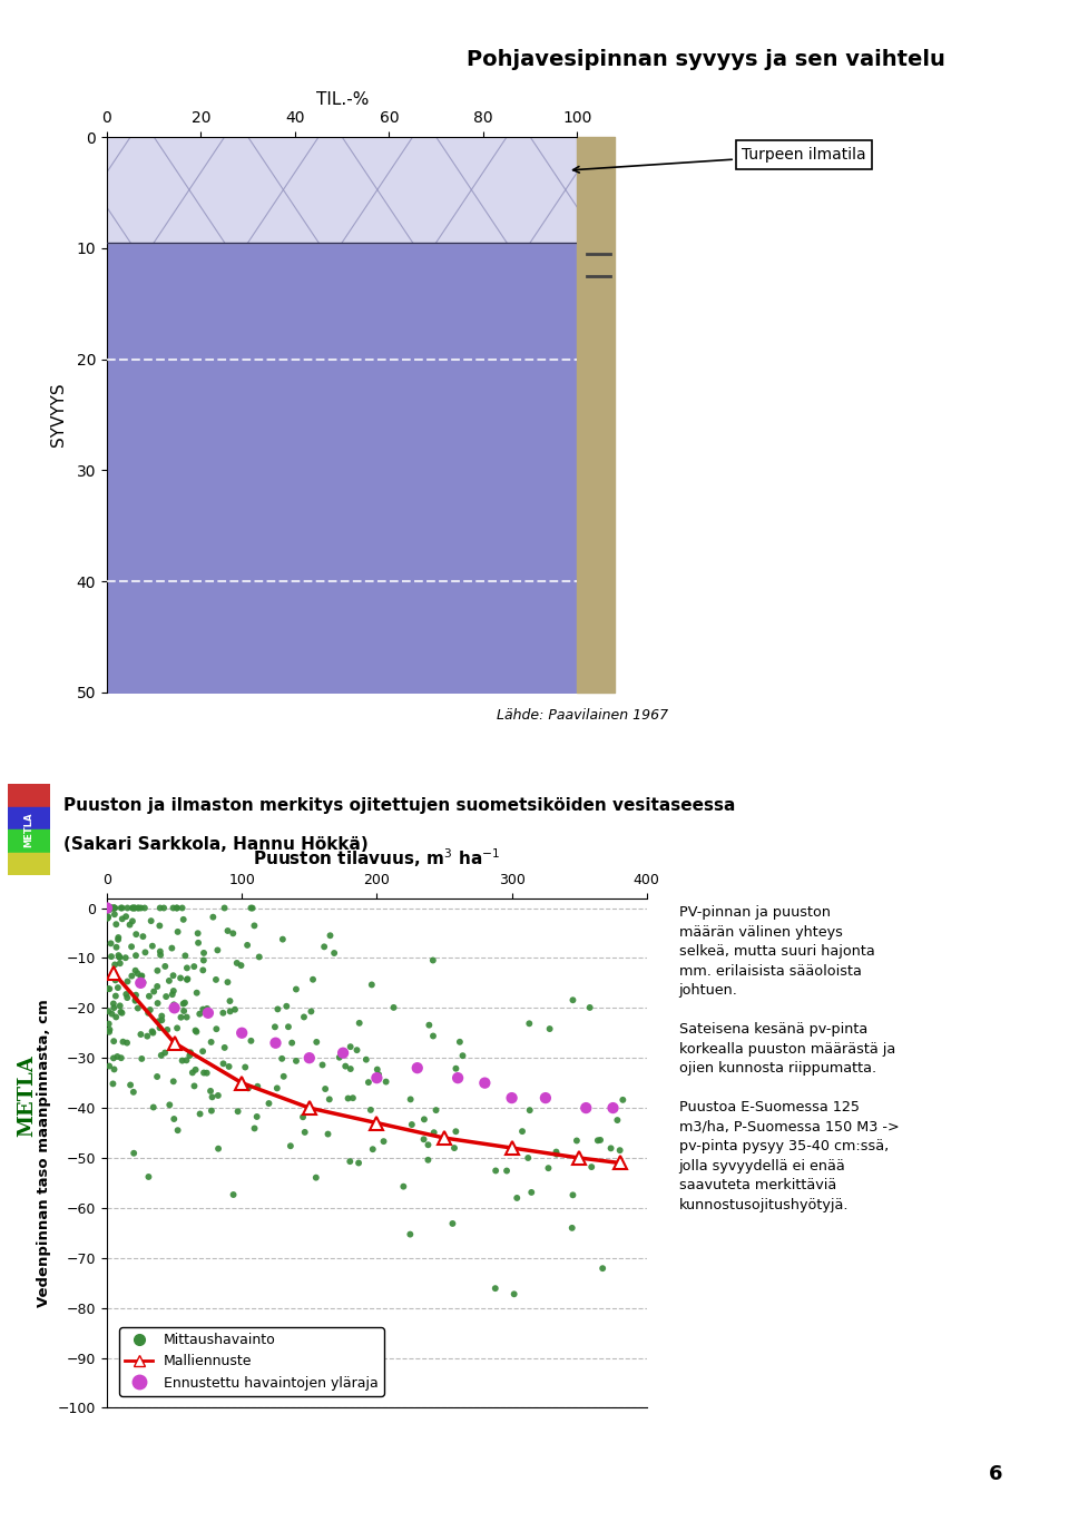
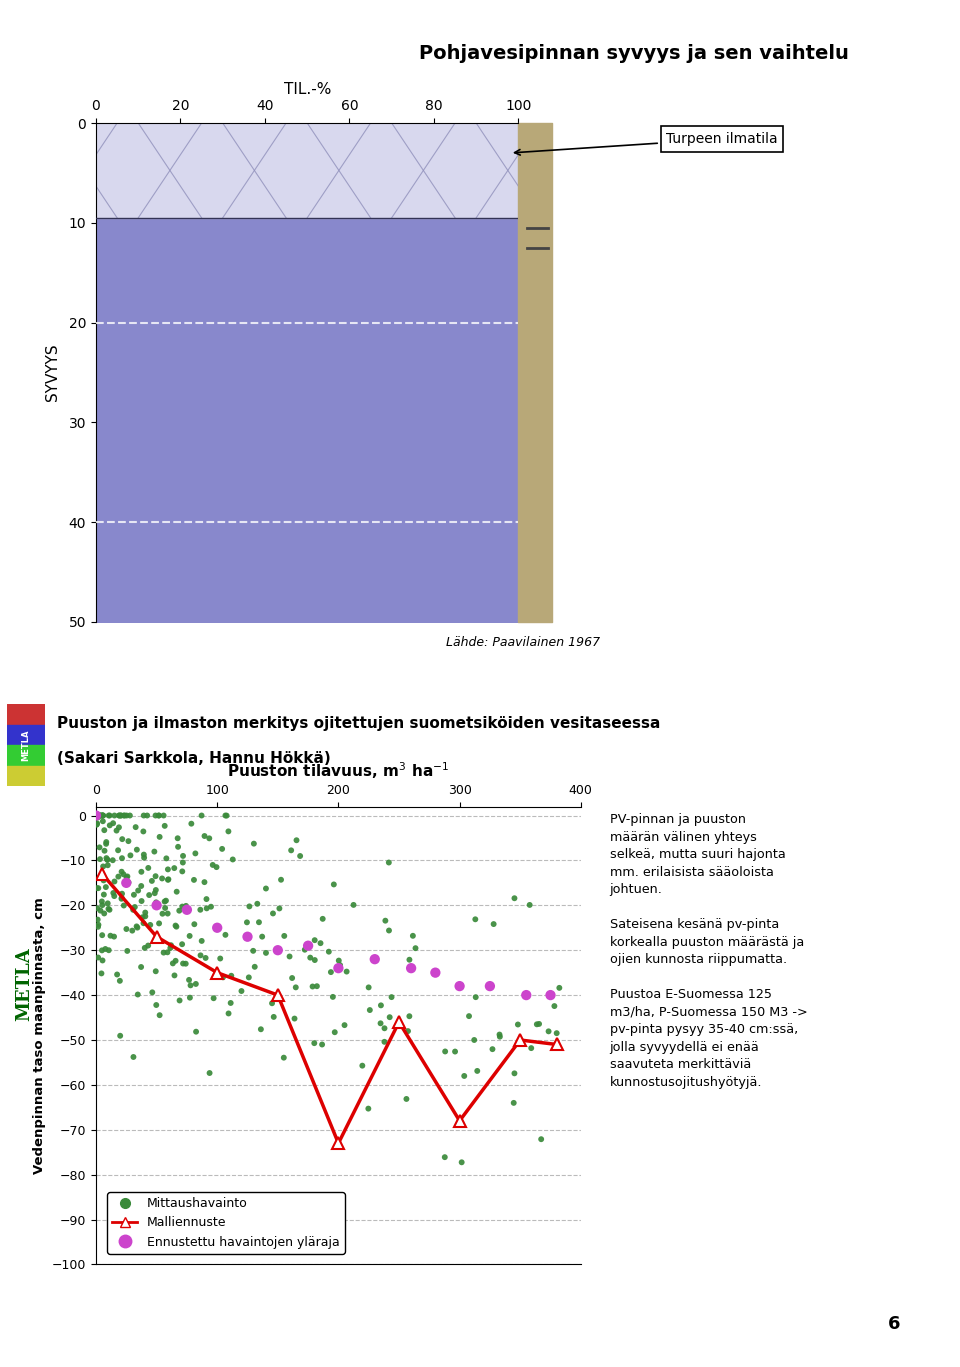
Malliennuste/200: -43 -> -73
Malliennuste/300: -48 -> -68
